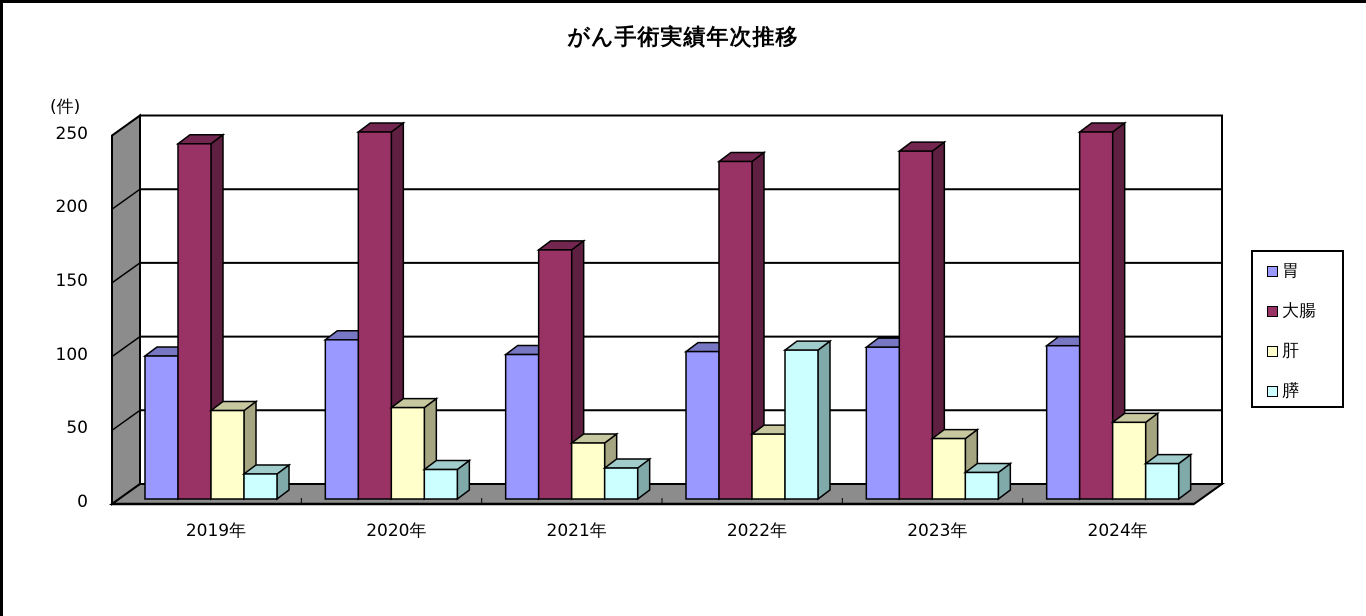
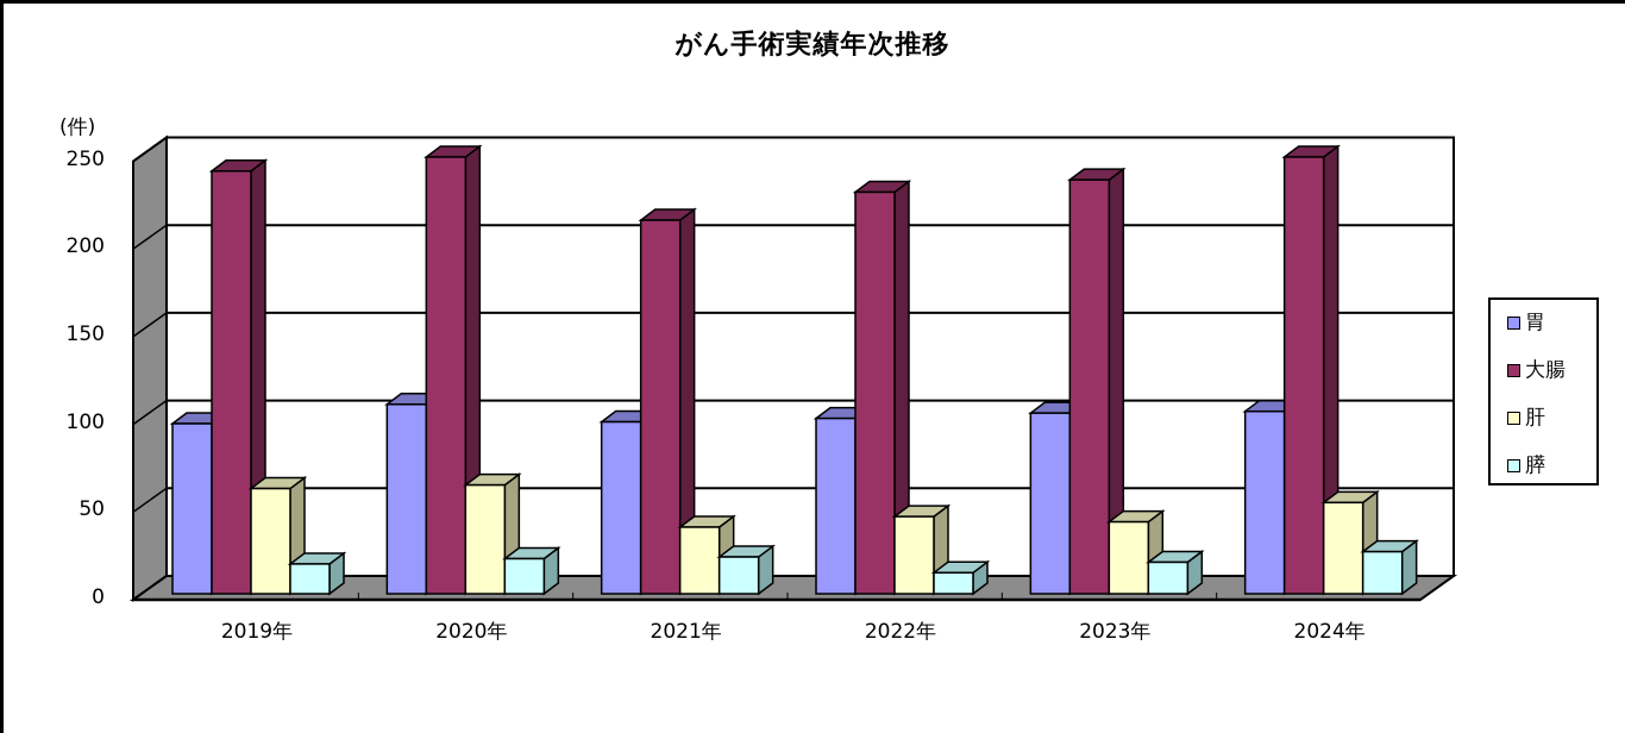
大腸/2021年: 169 -> 213
膵/2022年: 101 -> 12
